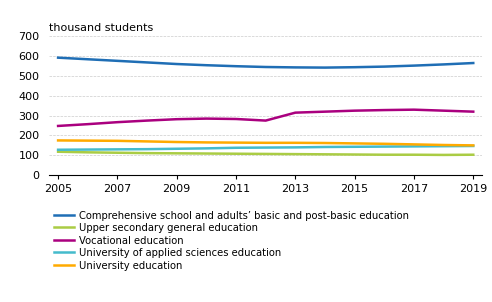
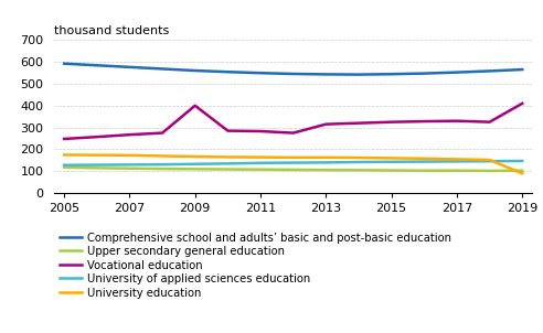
Vocational education/2009: 280 -> 400
Vocational education/2019: 320 -> 410
University education/2019: 150 -> 90
